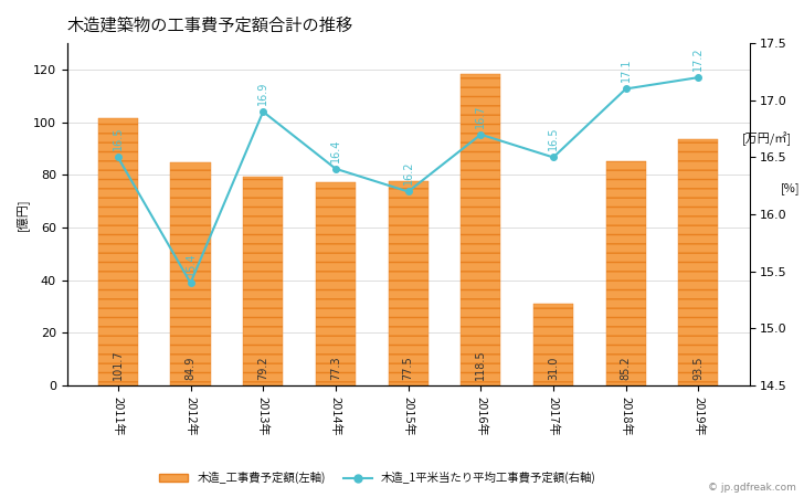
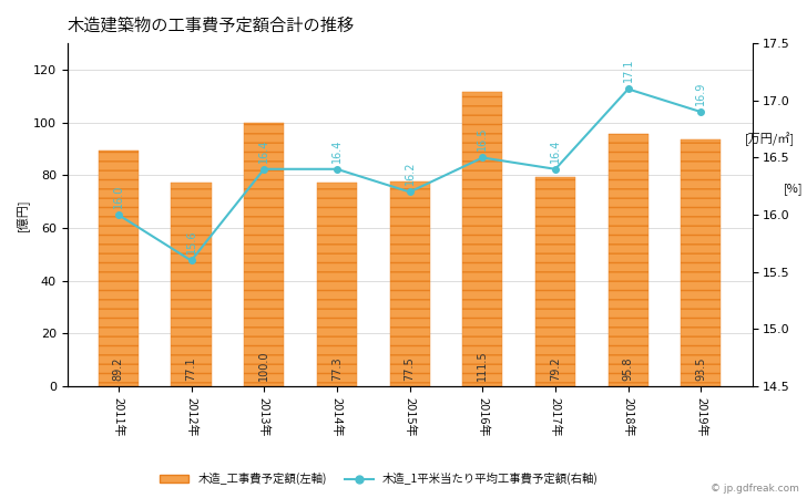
木造_工事費予定額(左軸)/2011年: 101.7 -> 89.2
木造_1平米当たり平均工事費予定額(右軸)/2011年: 16.5 -> 16.0
木造_工事費予定額(左軸)/2012年: 84.9 -> 77.1
木造_1平米当たり平均工事費予定額(右軸)/2012年: 15.4 -> 15.6
木造_工事費予定額(左軸)/2013年: 79.2 -> 100.0
木造_1平米当たり平均工事費予定額(右軸)/2013年: 16.9 -> 16.4
木造_工事費予定額(左軸)/2016年: 118.5 -> 111.5
木造_1平米当たり平均工事費予定額(右軸)/2016年: 16.7 -> 16.5
木造_工事費予定額(左軸)/2017年: 31.0 -> 79.2
木造_1平米当たり平均工事費予定額(右軸)/2017年: 16.5 -> 16.4
木造_工事費予定額(左軸)/2018年: 85.2 -> 95.8
木造_1平米当たり平均工事費予定額(右軸)/2019年: 17.2 -> 16.9
